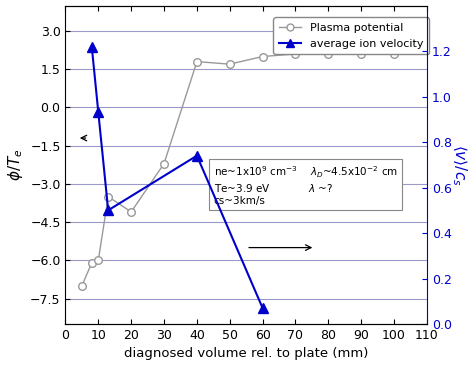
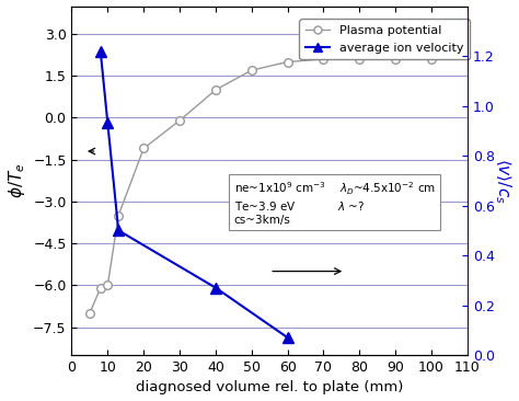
Plasma potential/20: -4.1 -> -1.1
Plasma potential/30: -2.2 -> -0.1
Plasma potential/40: 1.8 -> 1.0
average ion velocity/40: 0.74 -> 0.27
